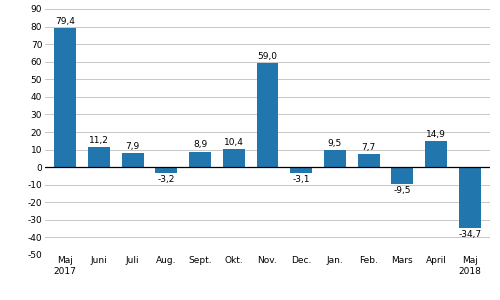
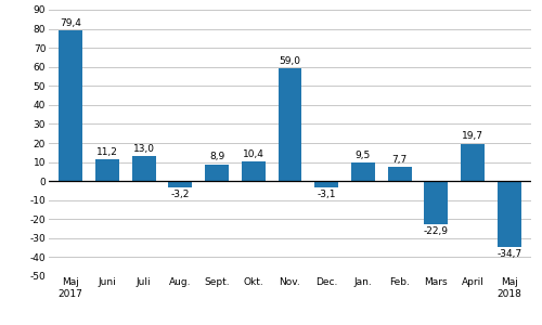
Juli: 7,9 -> 13,0
Mars: -9,5 -> -22,9
April: 14,9 -> 19,7
